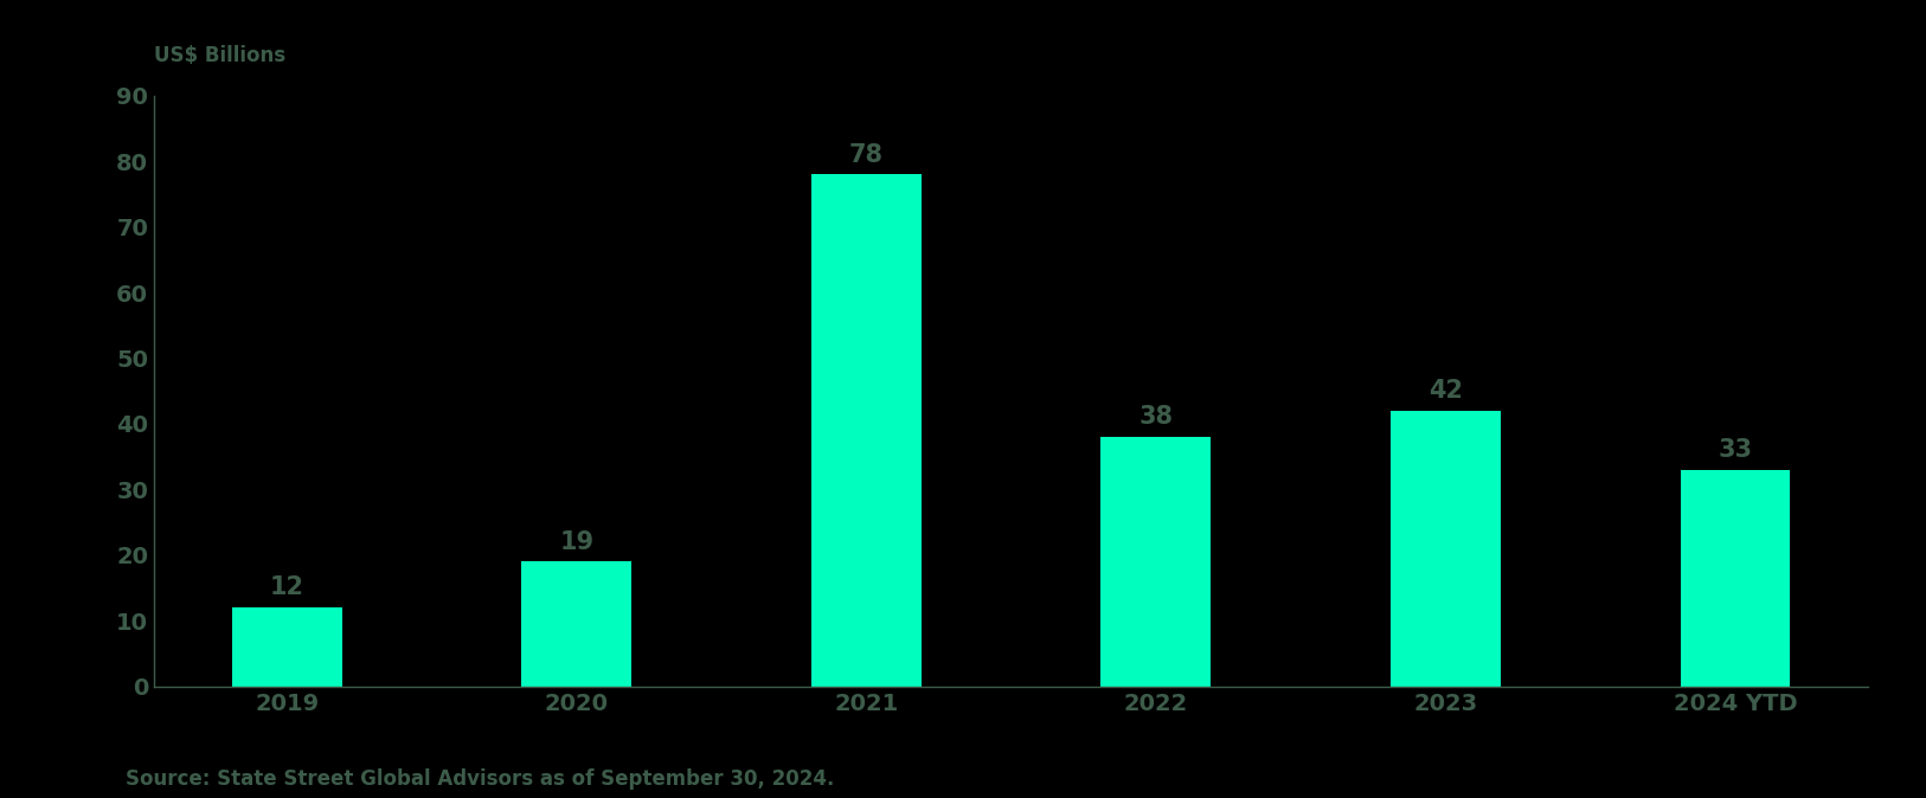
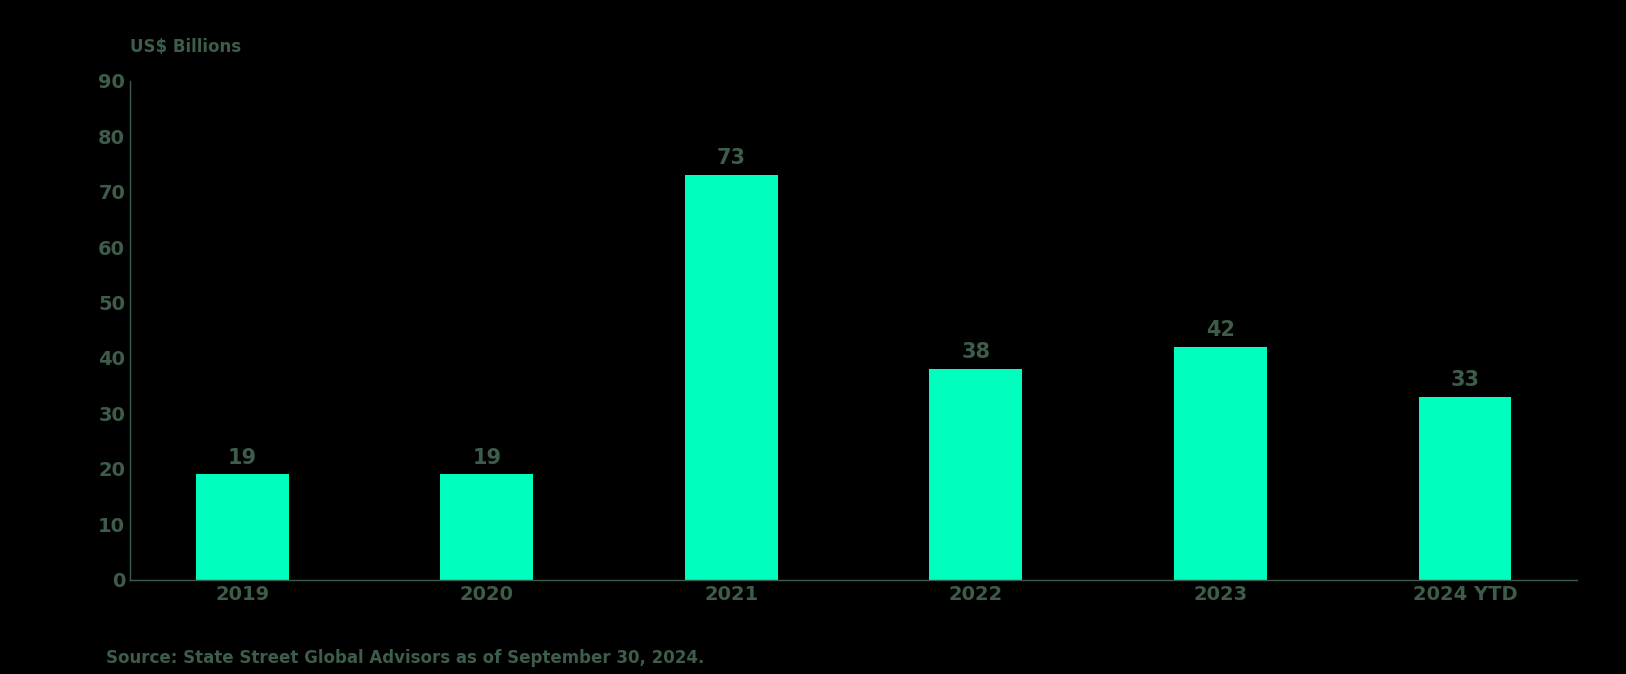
2019: 12 -> 19
2021: 78 -> 73
